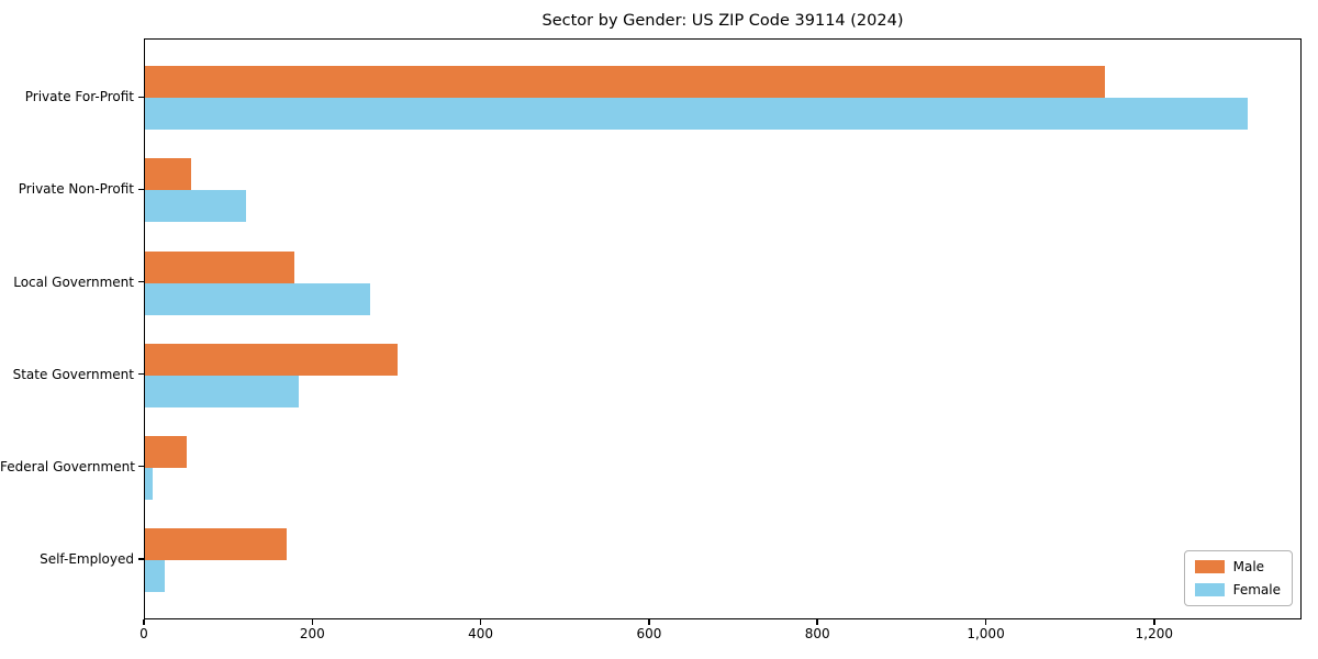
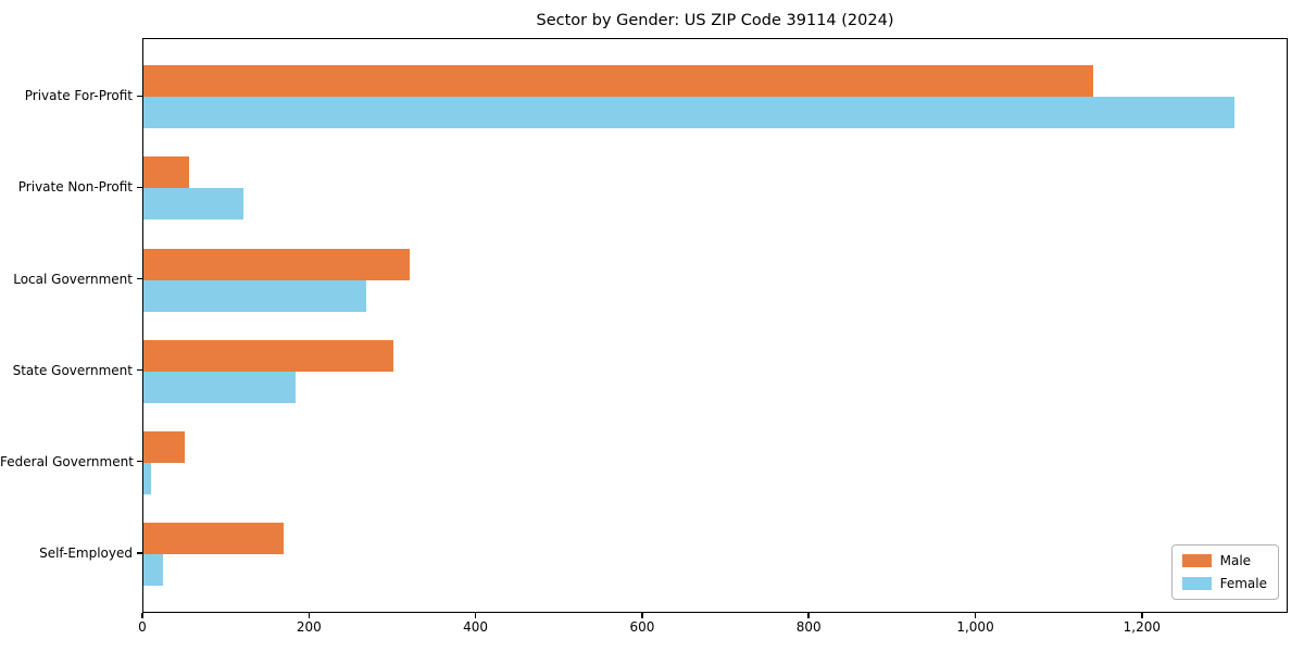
Male/Local Government: 180 -> 320
